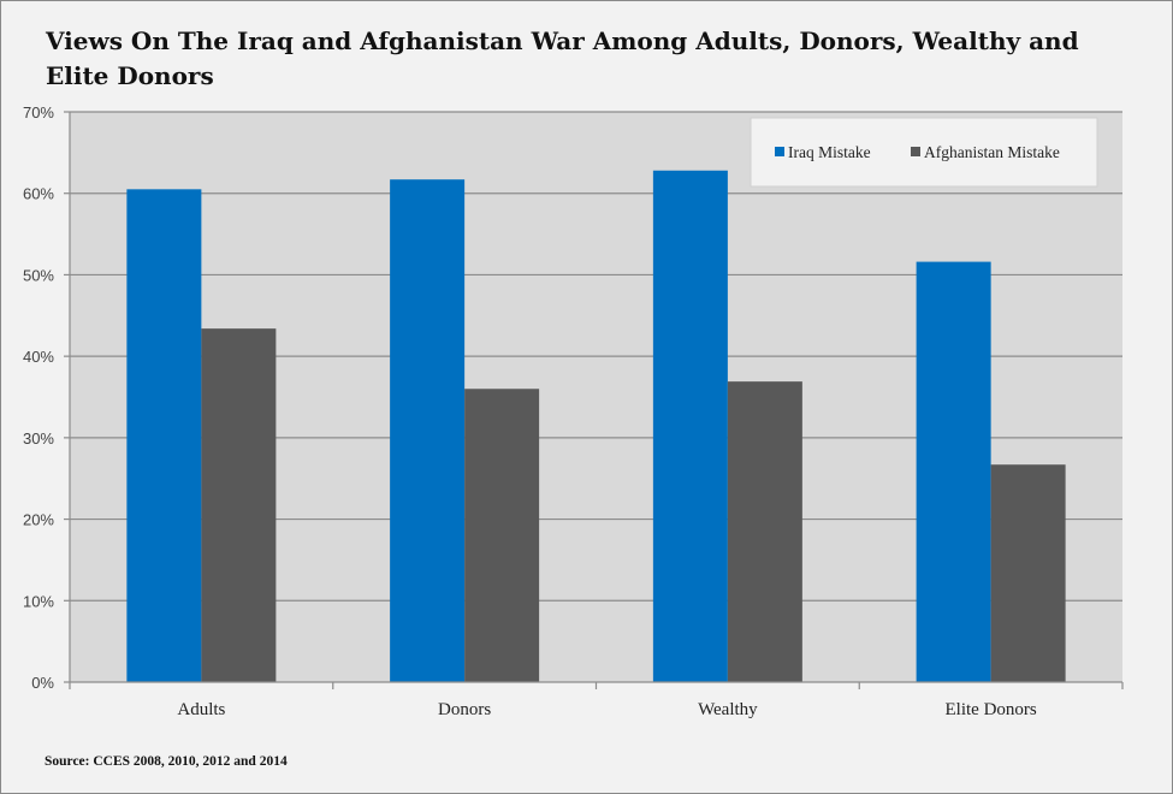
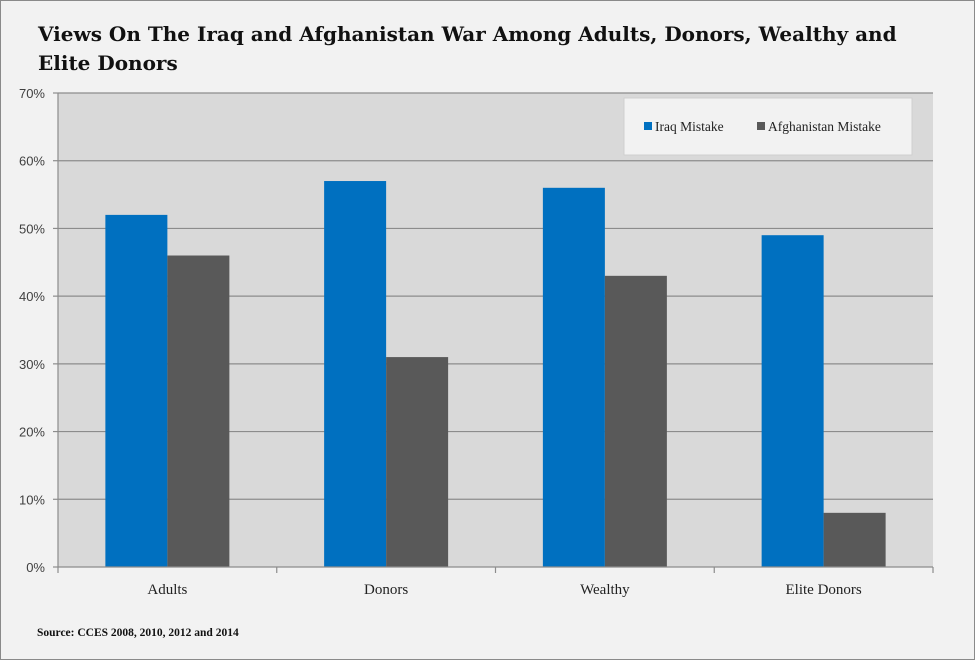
Iraq Mistake/Adults: 60% -> 52%
Afghanistan Mistake/Adults: 43% -> 46%
Iraq Mistake/Donors: 62% -> 57%
Afghanistan Mistake/Donors: 36% -> 31%
Iraq Mistake/Wealthy: 63% -> 56%
Afghanistan Mistake/Wealthy: 37% -> 43%
Iraq Mistake/Elite Donors: 52% -> 49%
Afghanistan Mistake/Elite Donors: 27% -> 8%
